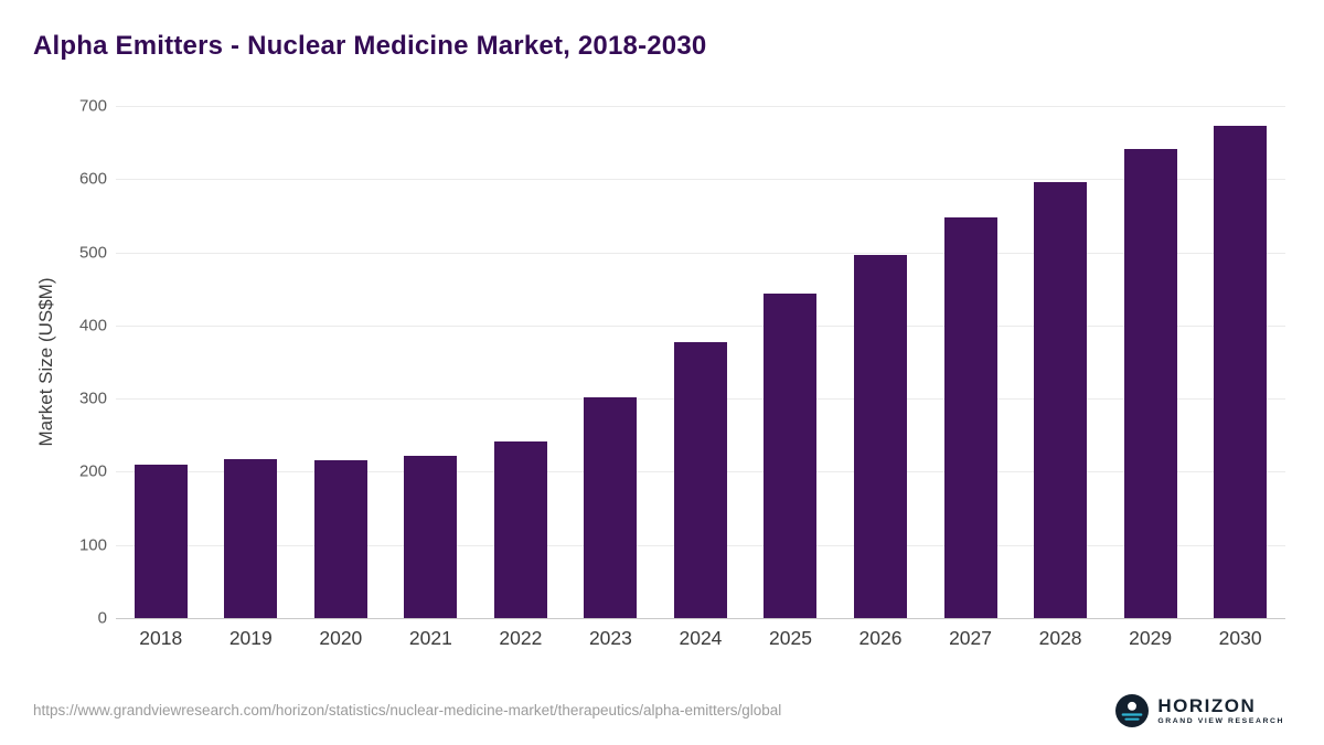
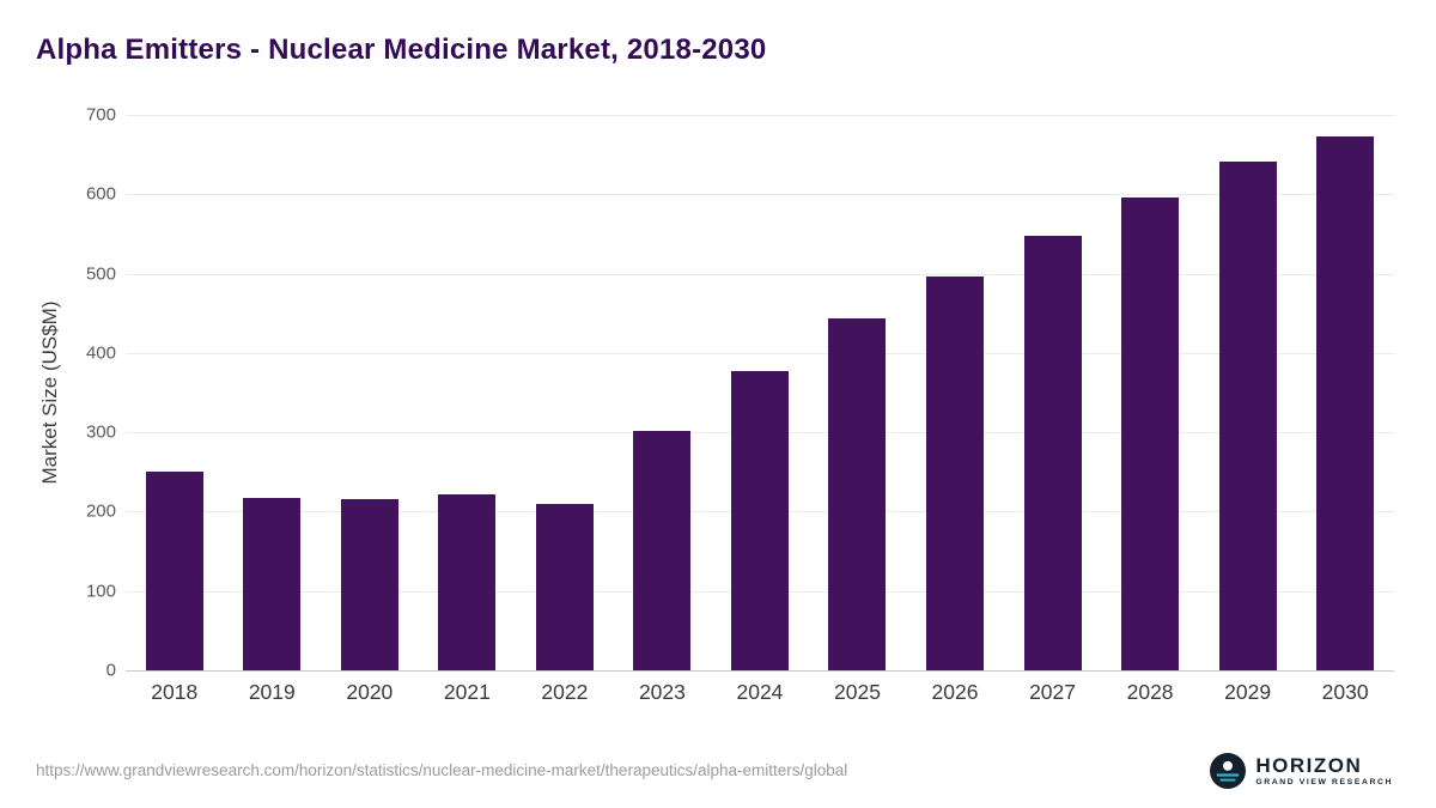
2018: 210 -> 250
2022: 240 -> 210
